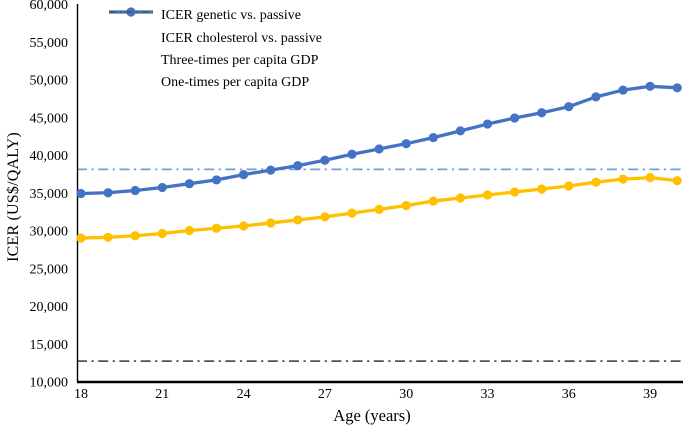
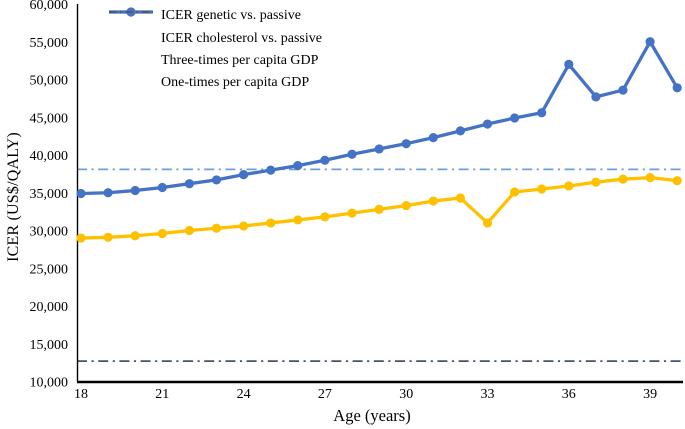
ICER genetic vs. passive/33: 35000 -> 31000
ICER cholesterol vs. passive/36: 46000 -> 52000
ICER cholesterol vs. passive/39: 49000 -> 55000
